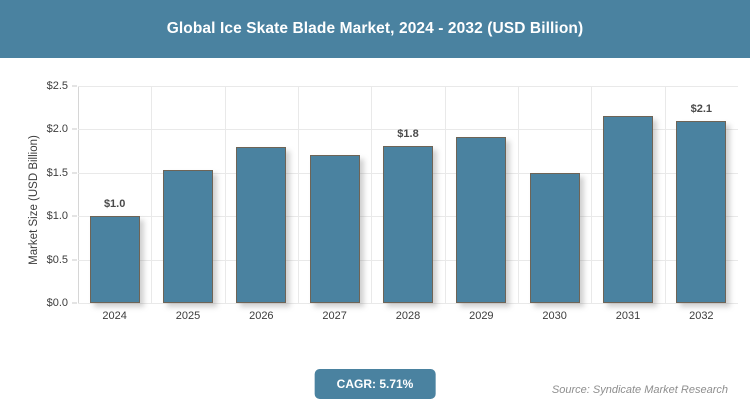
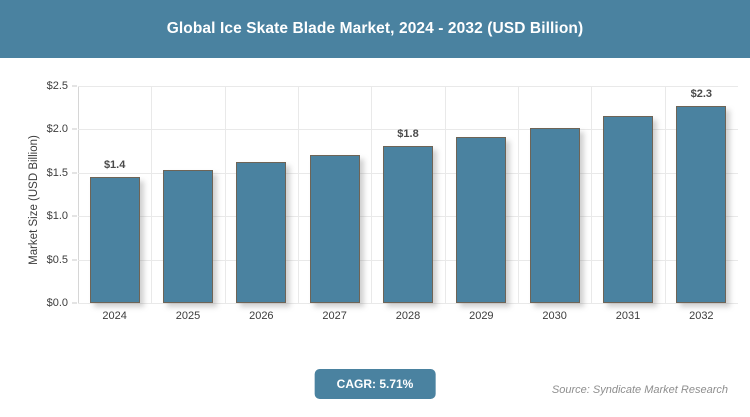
2024: $1.0 -> $1.4
2026: $1.8 -> $1.6
2030: $1.5 -> $2.0
2032: $2.1 -> $2.3
